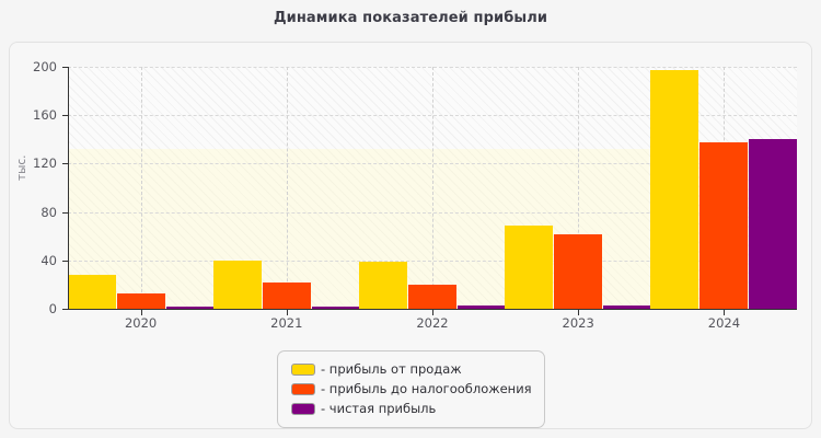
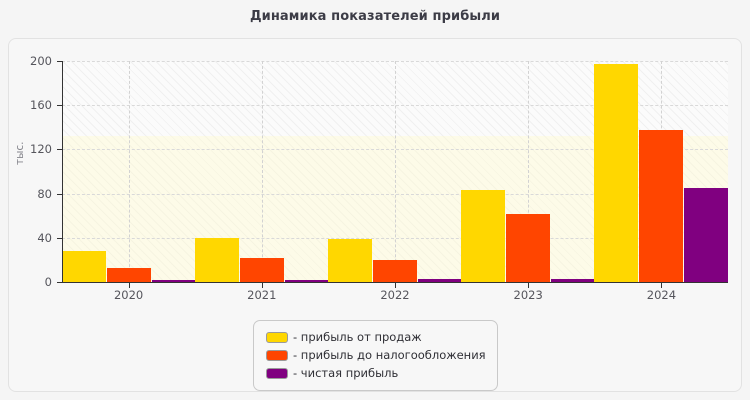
- прибыль от продаж/2023: 69 -> 83
- чистая прибыль/2024: 140 -> 85
